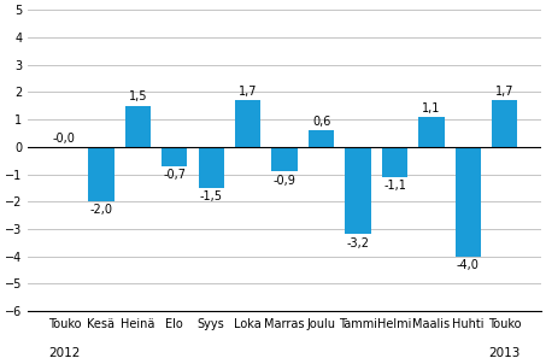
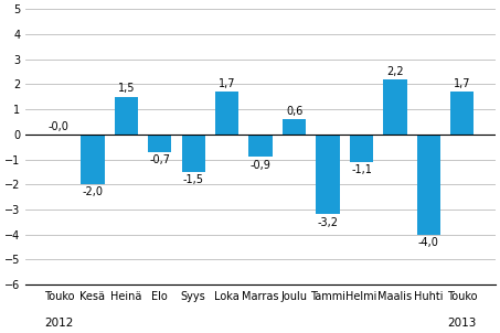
Maalis: 1,1 -> 2,2
